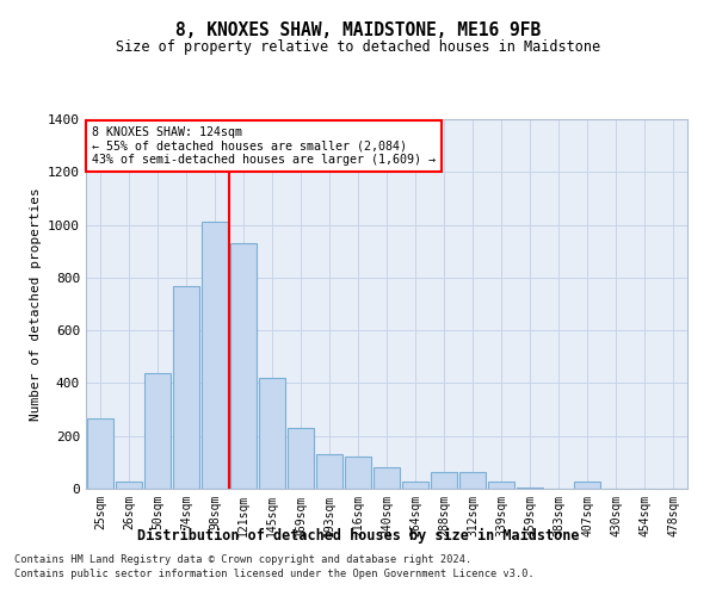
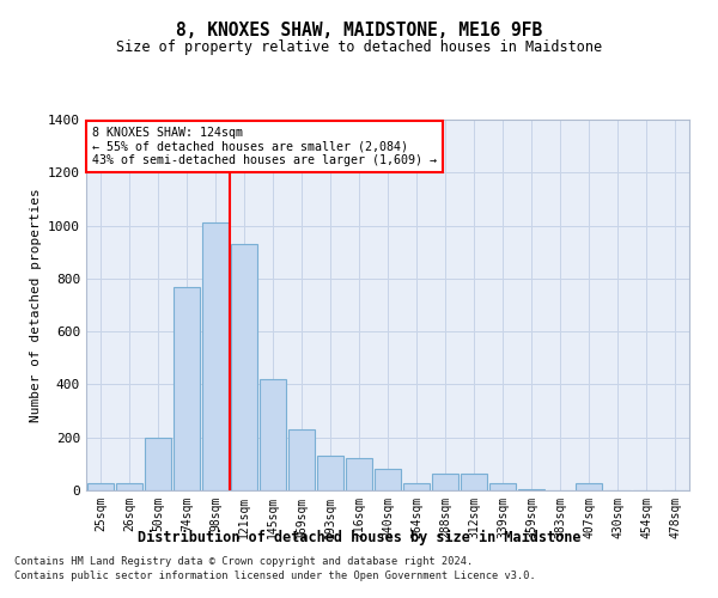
25sqm: 265 -> 25
50sqm: 440 -> 200
